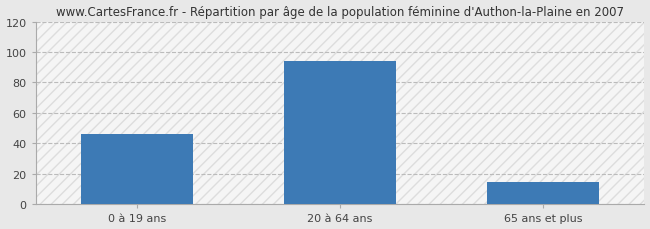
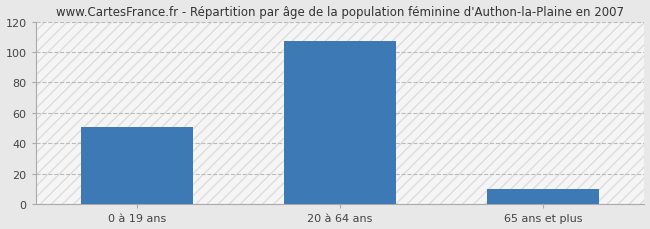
0 à 19 ans: 46 -> 51
20 à 64 ans: 94 -> 107
65 ans et plus: 15 -> 10
